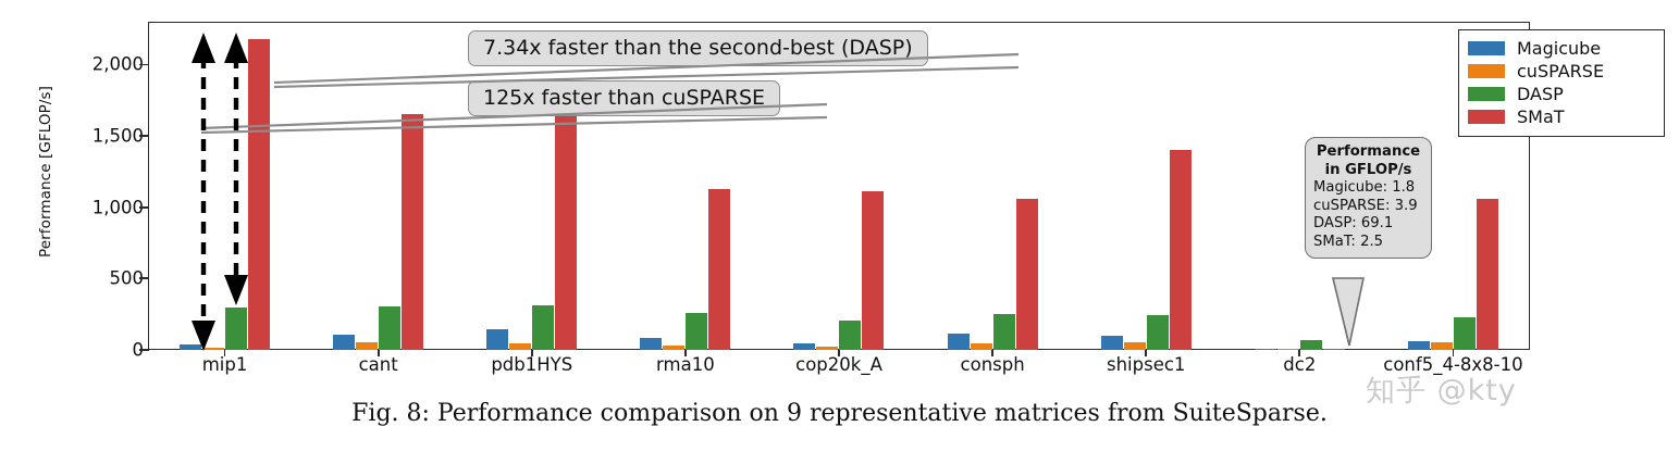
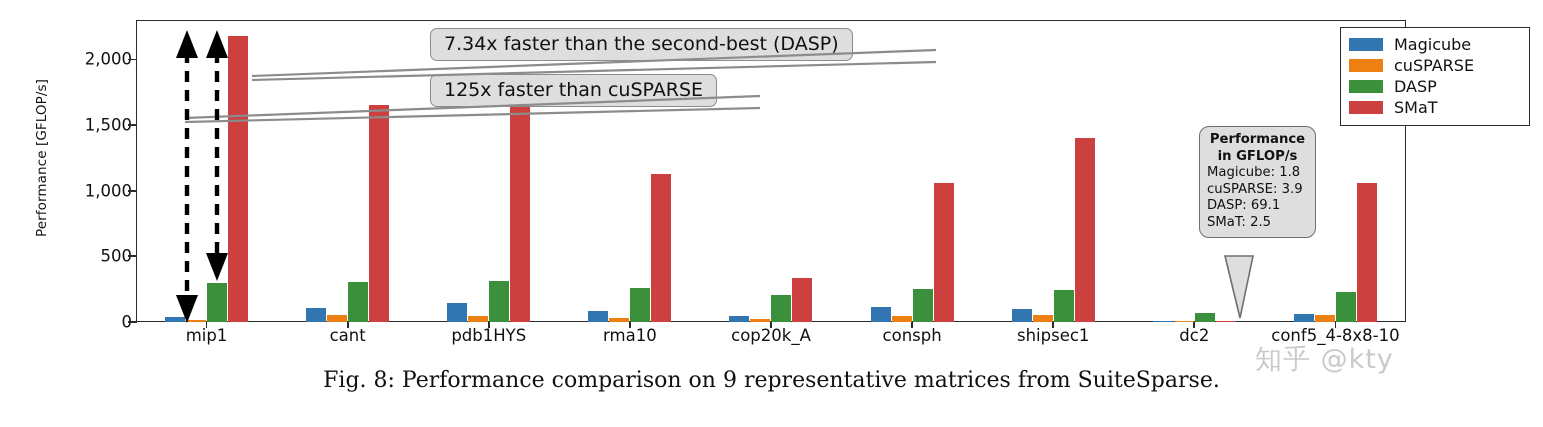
SMaT/cop20k_A: 1110 -> 340
